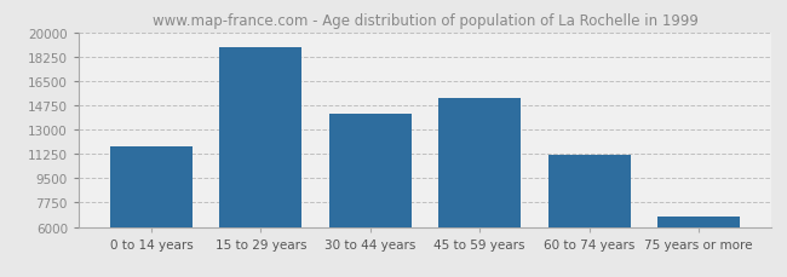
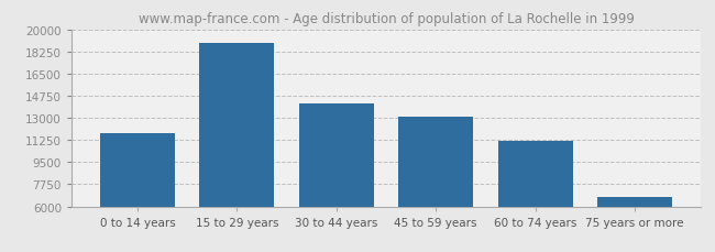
45 to 59 years: 15300 -> 13100
